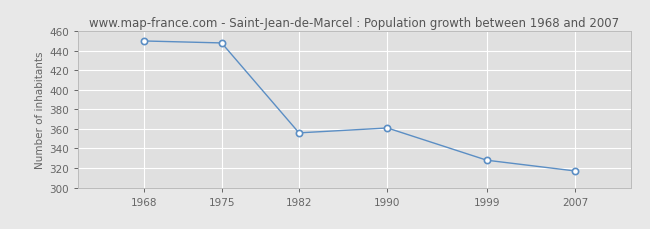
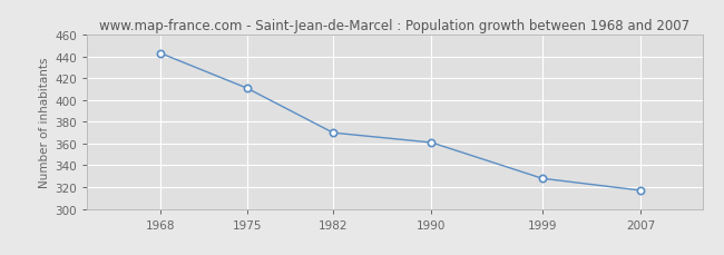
1968: 450 -> 443
1975: 448 -> 411
1982: 356 -> 370
